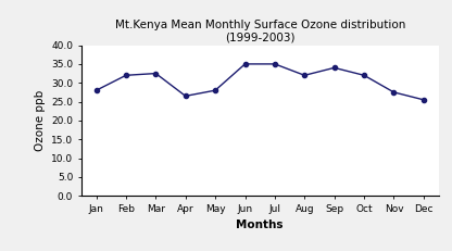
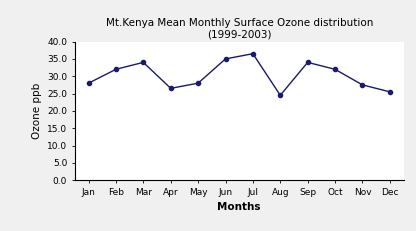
Mar: 32.5 -> 34.0
Jul: 35.0 -> 36.5
Aug: 32.0 -> 24.5
